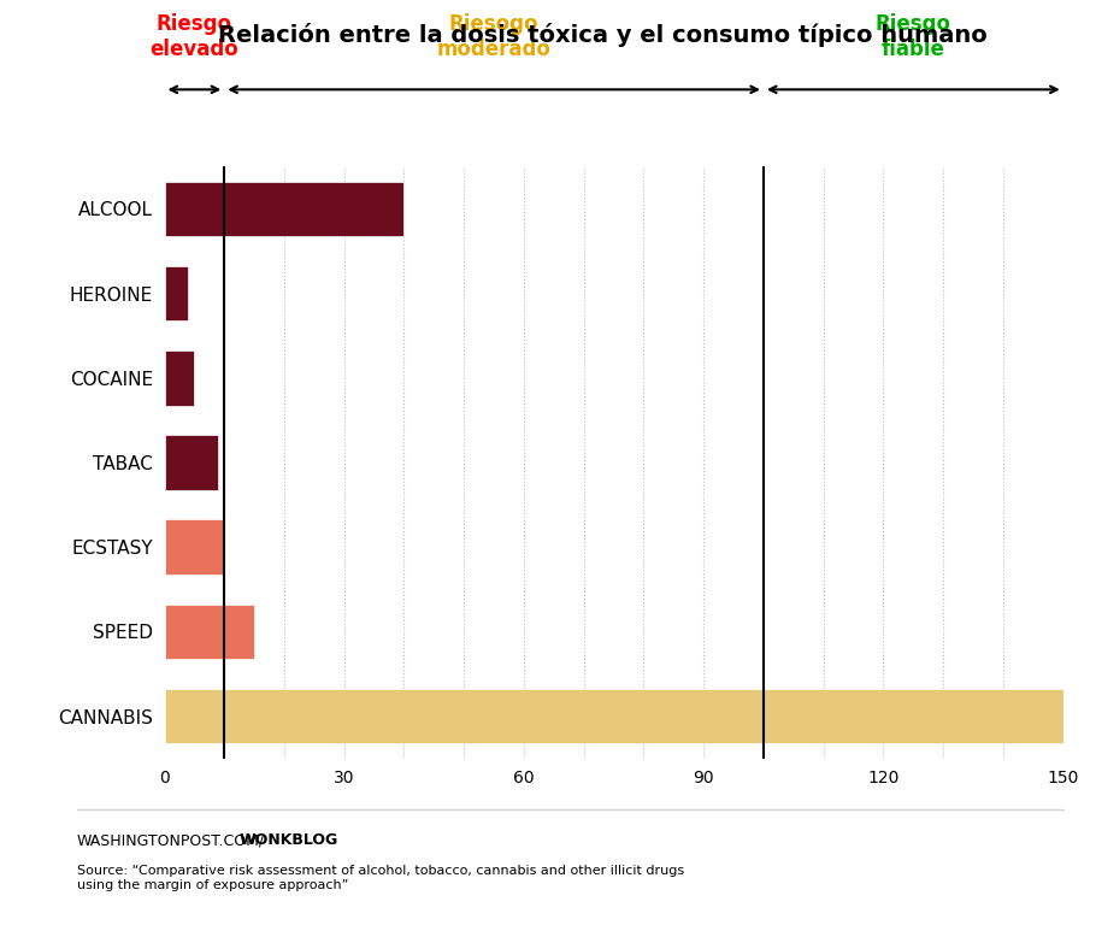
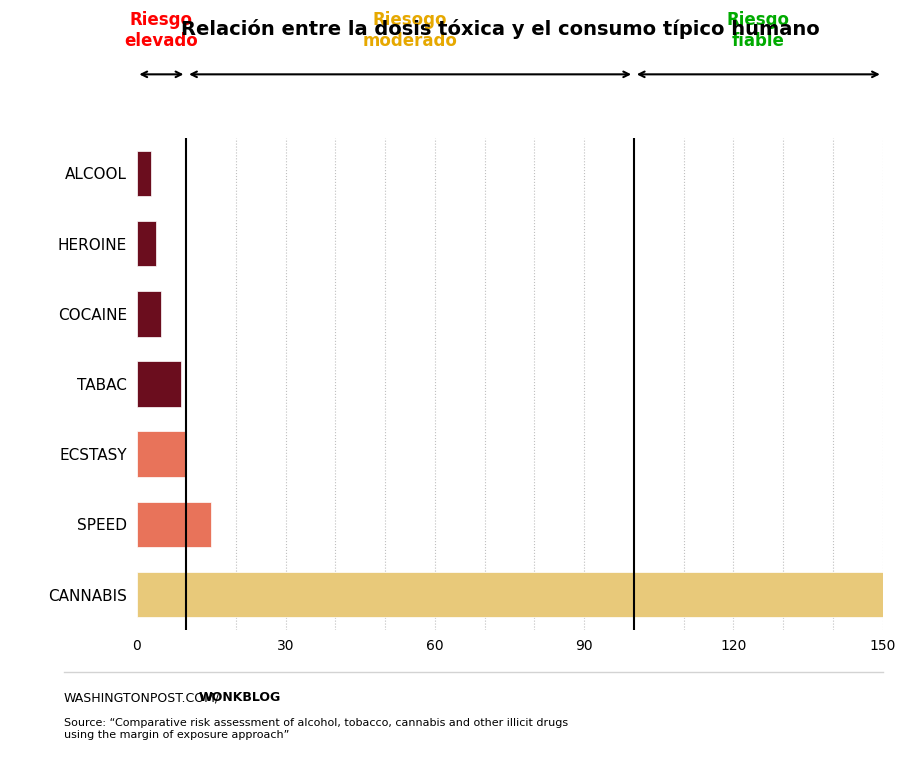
ALCOOL: 40 -> 3
